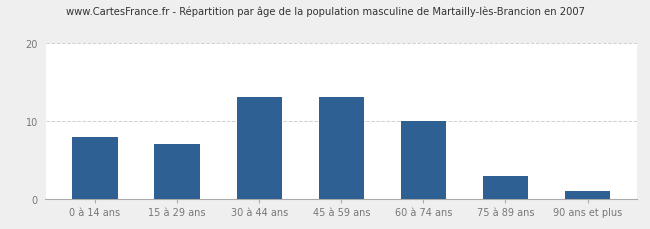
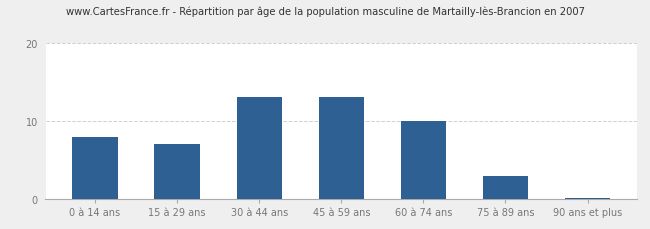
90 ans et plus: 1.0 -> 0.2
